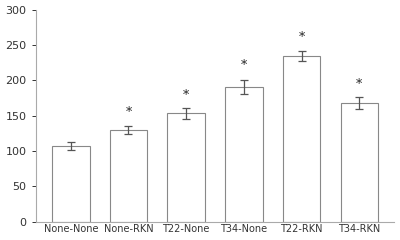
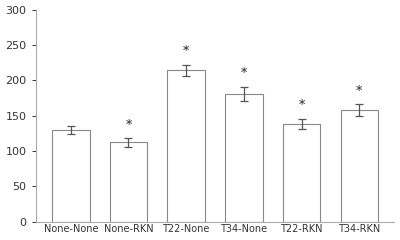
None-None: 107 -> 130
None-RKN: 130 -> 112
T22-None: 153 -> 214
T34-None: 191 -> 180
T22-RKN: 234 -> 138
T34-RKN: 168 -> 158
